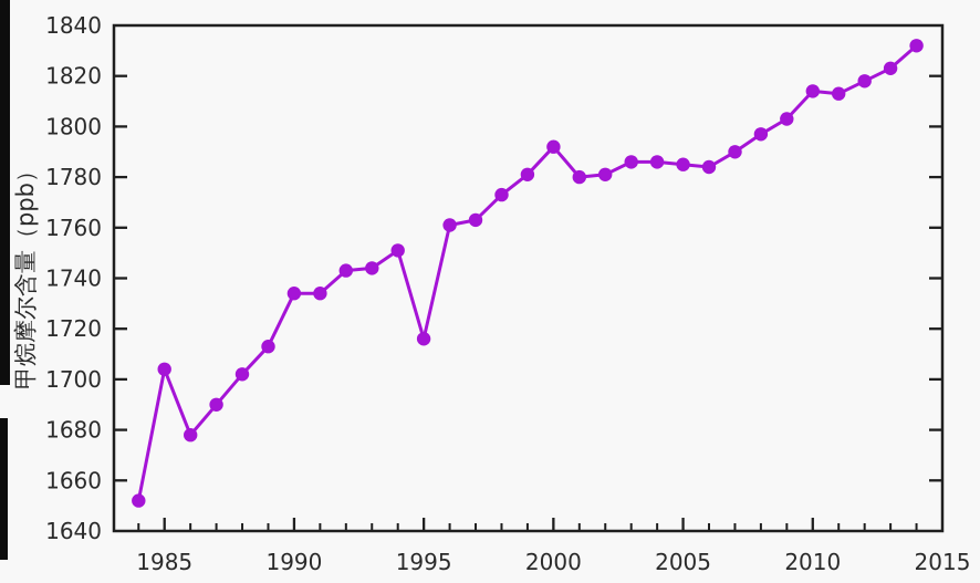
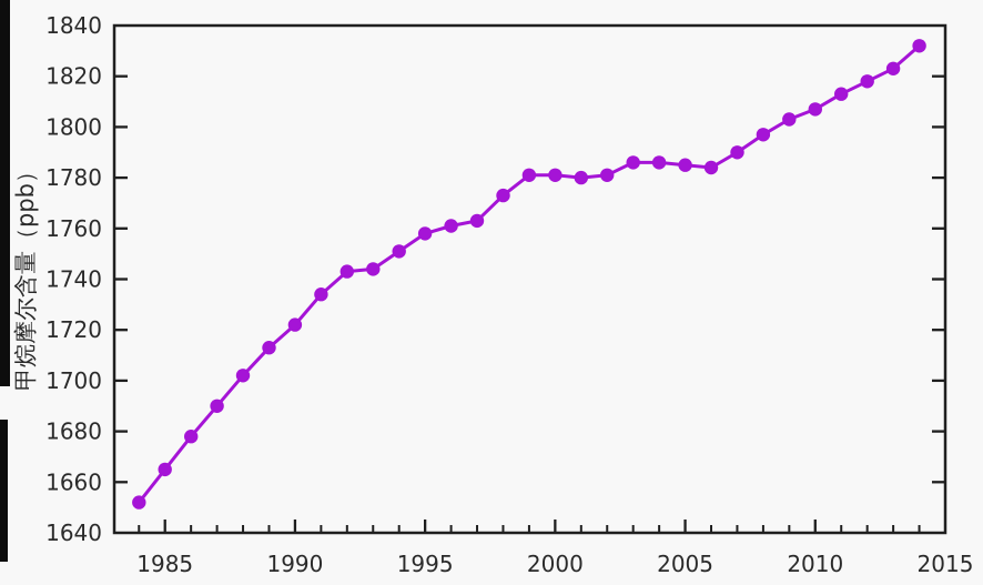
1985: 1704 -> 1665
1990: 1734 -> 1722
1995: 1716 -> 1758
2000: 1792 -> 1781
2010: 1814 -> 1807
